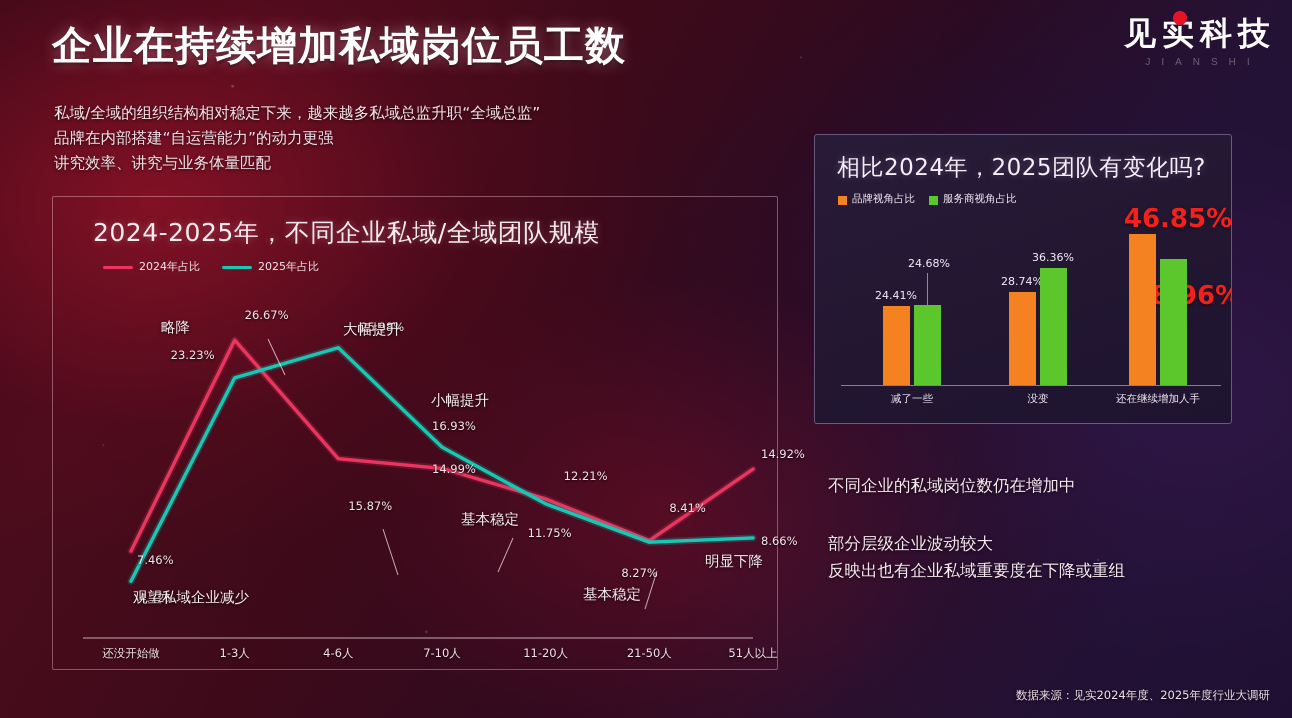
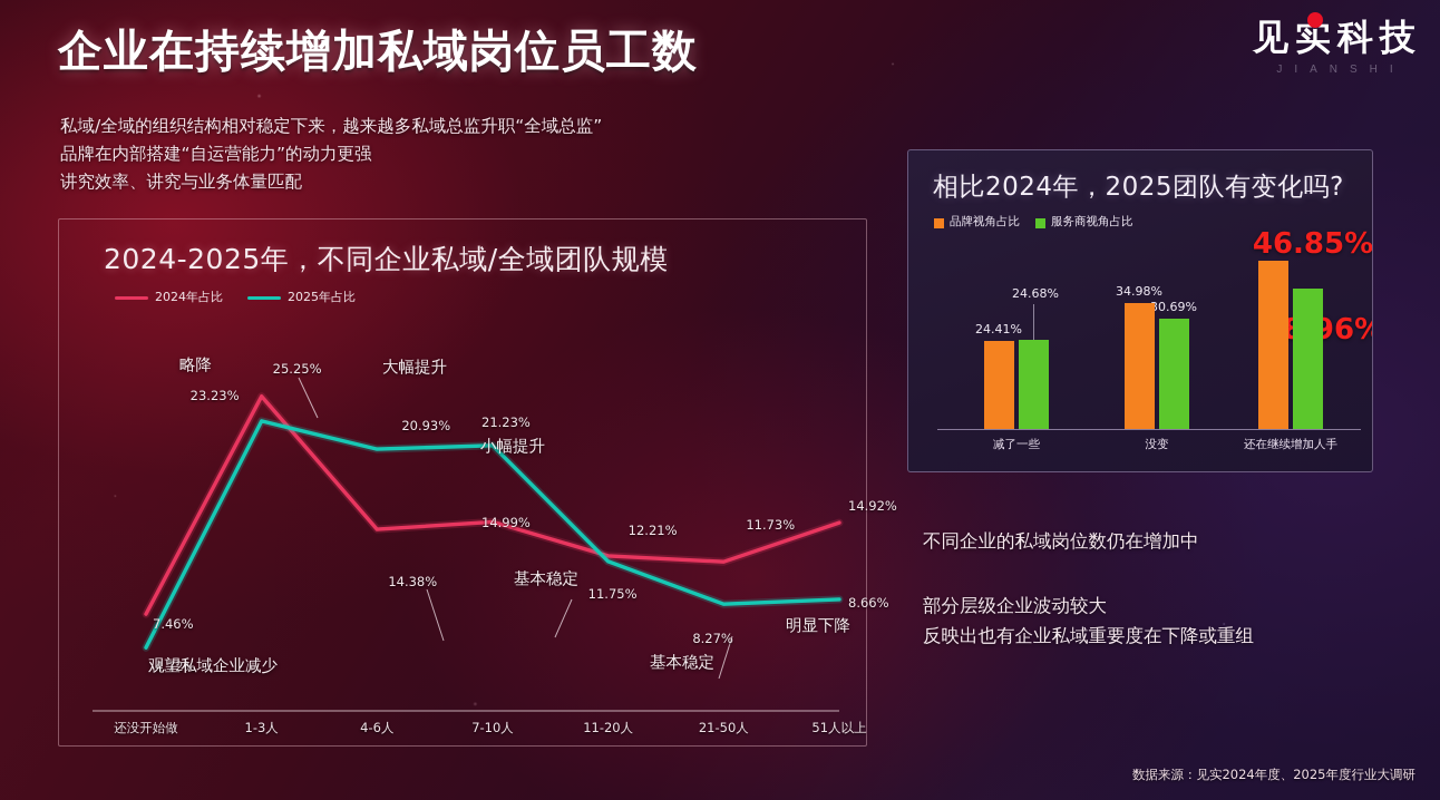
2024-2025年，不同企业私域/全域团队规模/2024年占比/1-3人: 26.67% -> 25.25%
2024-2025年，不同企业私域/全域团队规模/2024年占比/4-6人: 15.87% -> 14.38%
2024-2025年，不同企业私域/全域团队规模/2025年占比/4-6人: 25.98% -> 20.93%
2024-2025年，不同企业私域/全域团队规模/2025年占比/7-10人: 16.93% -> 21.23%
2024-2025年，不同企业私域/全域团队规模/2024年占比/21-50人: 8.41% -> 11.73%
相比2024年，2025团队有变化吗?/品牌视角占比/没变: 28.74% -> 34.98%
相比2024年，2025团队有变化吗?/服务商视角占比/没变: 36.36% -> 30.69%
